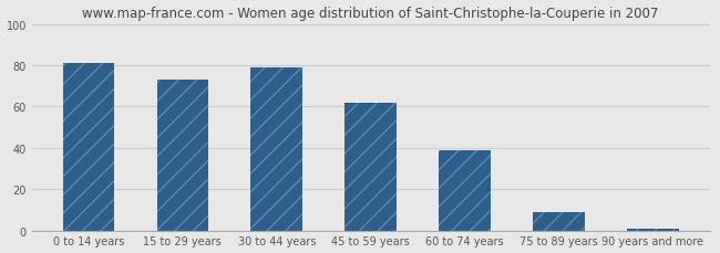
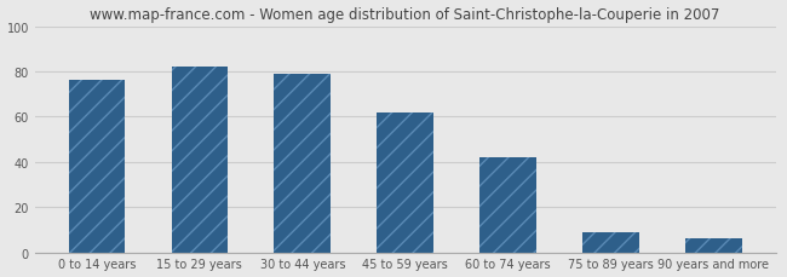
0 to 14 years: 81 -> 76
15 to 29 years: 73 -> 82
60 to 74 years: 39 -> 42
90 years and more: 1 -> 6
